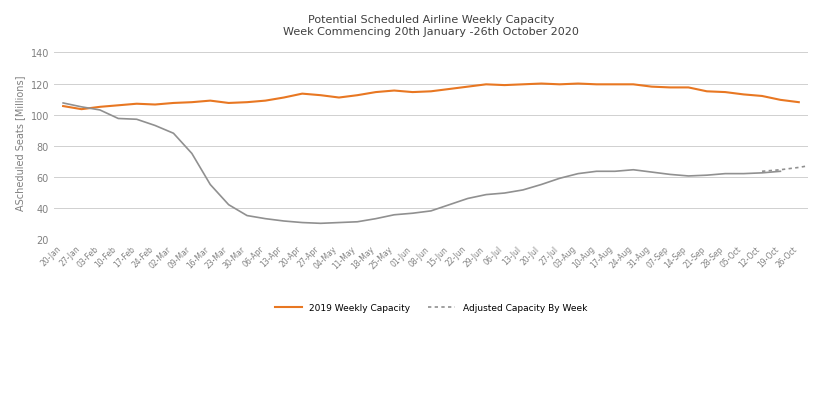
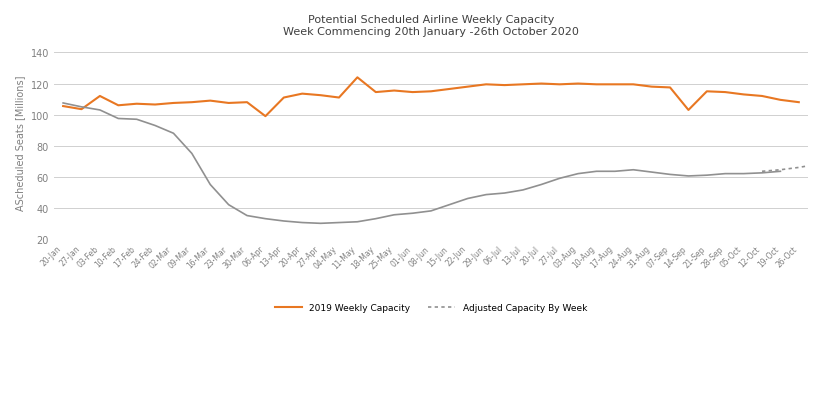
2019 Weekly Capacity/03-Feb: 105 -> 112
2019 Weekly Capacity/06-Apr: 109 -> 99
2019 Weekly Capacity/11-May: 112 -> 124
2019 Weekly Capacity/14-Sep: 118 -> 103
